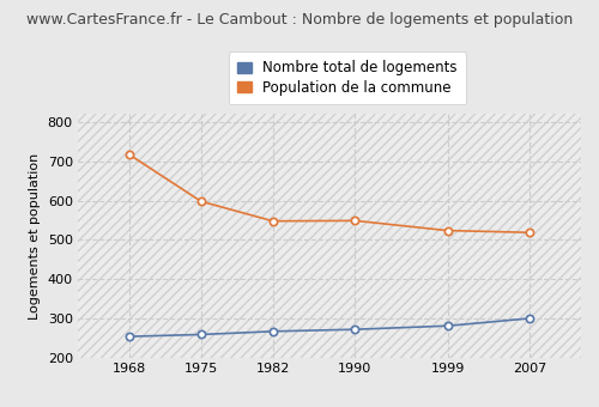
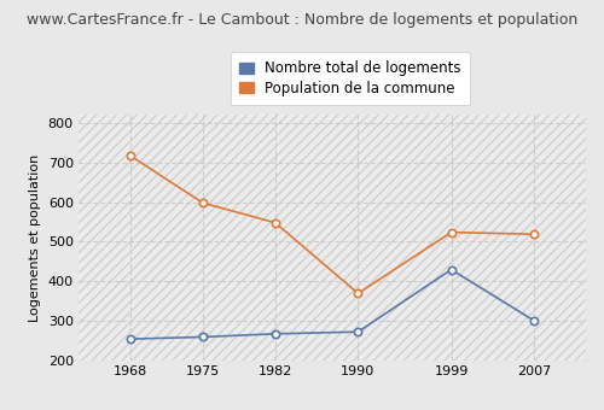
Population de la commune/1990: 549 -> 370
Nombre total de logements/1999: 282 -> 430
